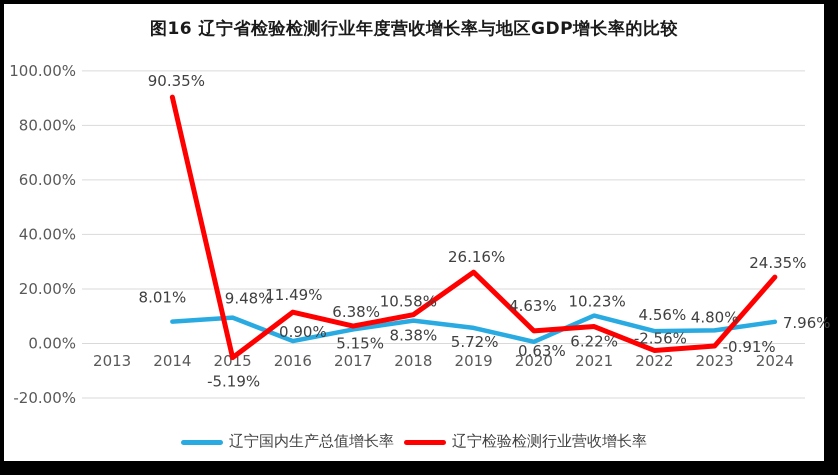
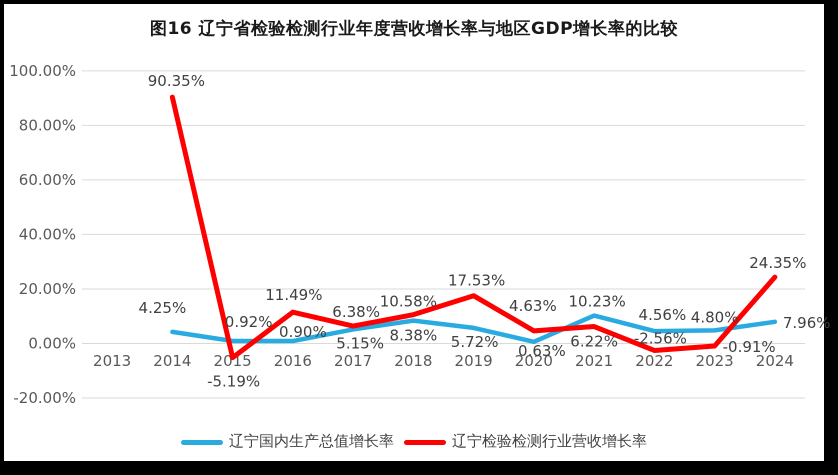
辽宁国内生产总值增长率/2014: 8.01% -> 4.25%
辽宁国内生产总值增长率/2015: 9.48% -> 0.92%
辽宁检验检测行业营收增长率/2019: 26.16% -> 17.53%
